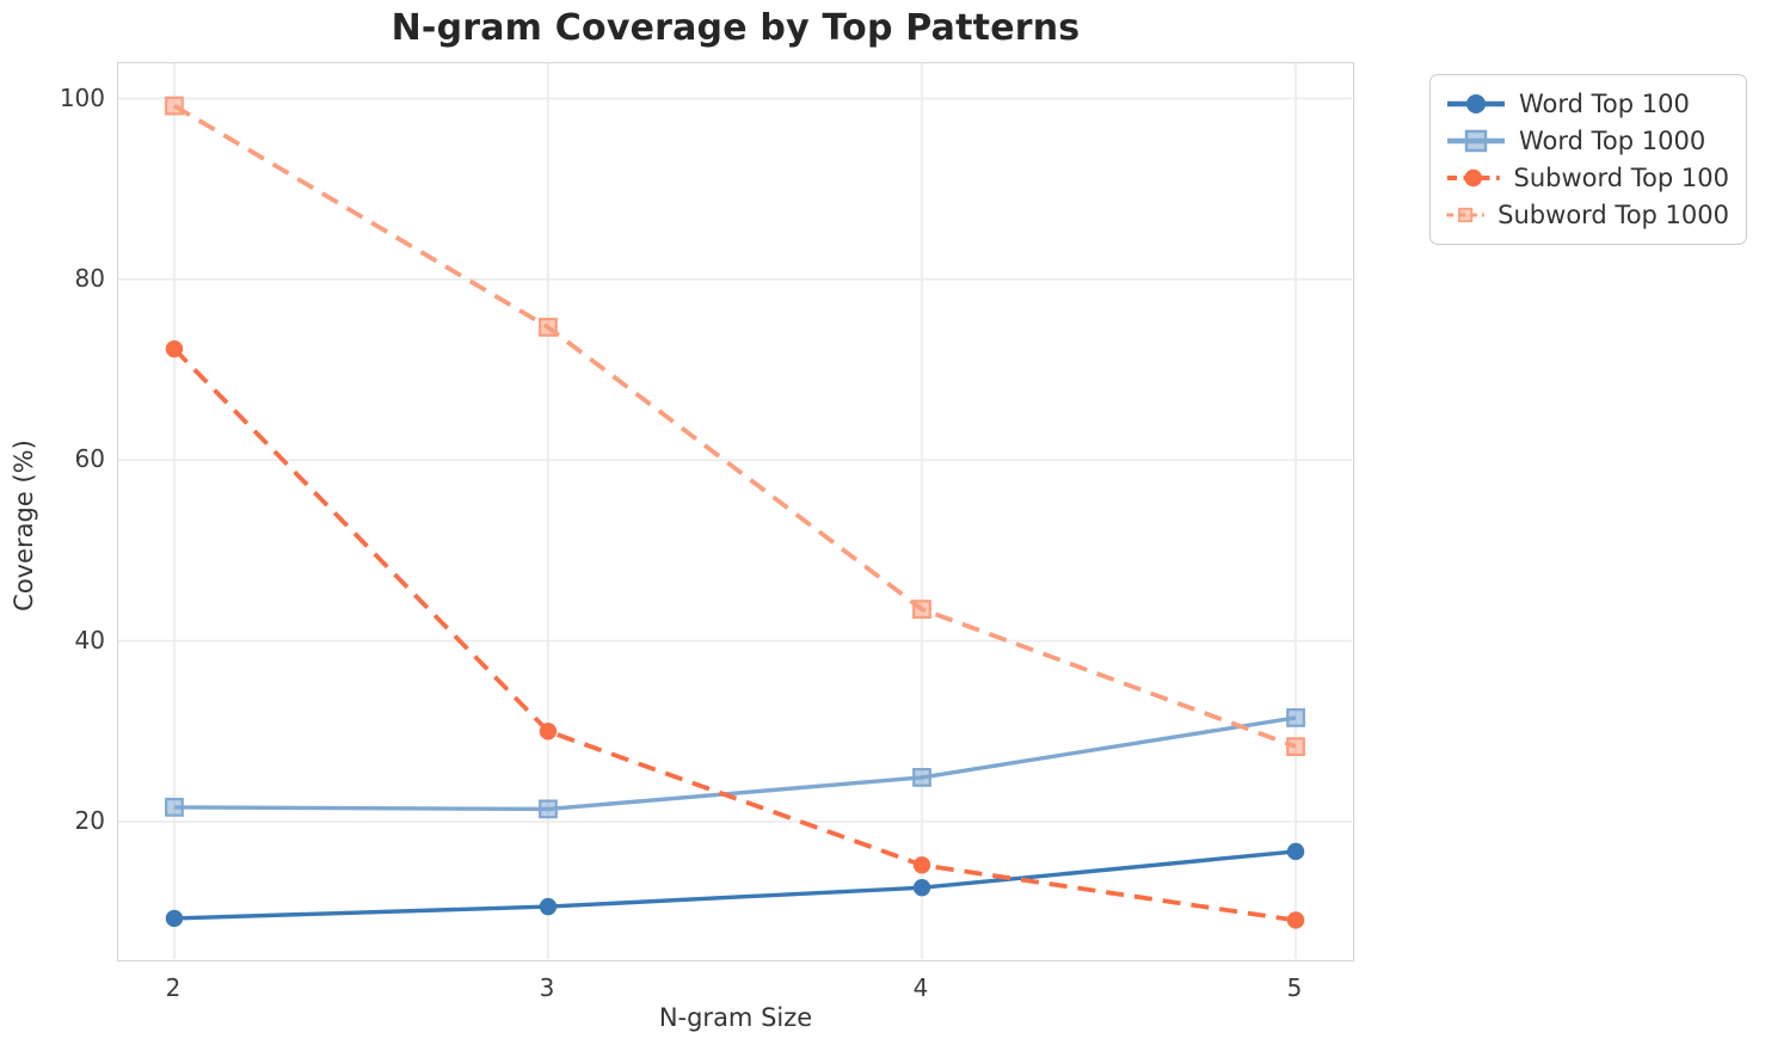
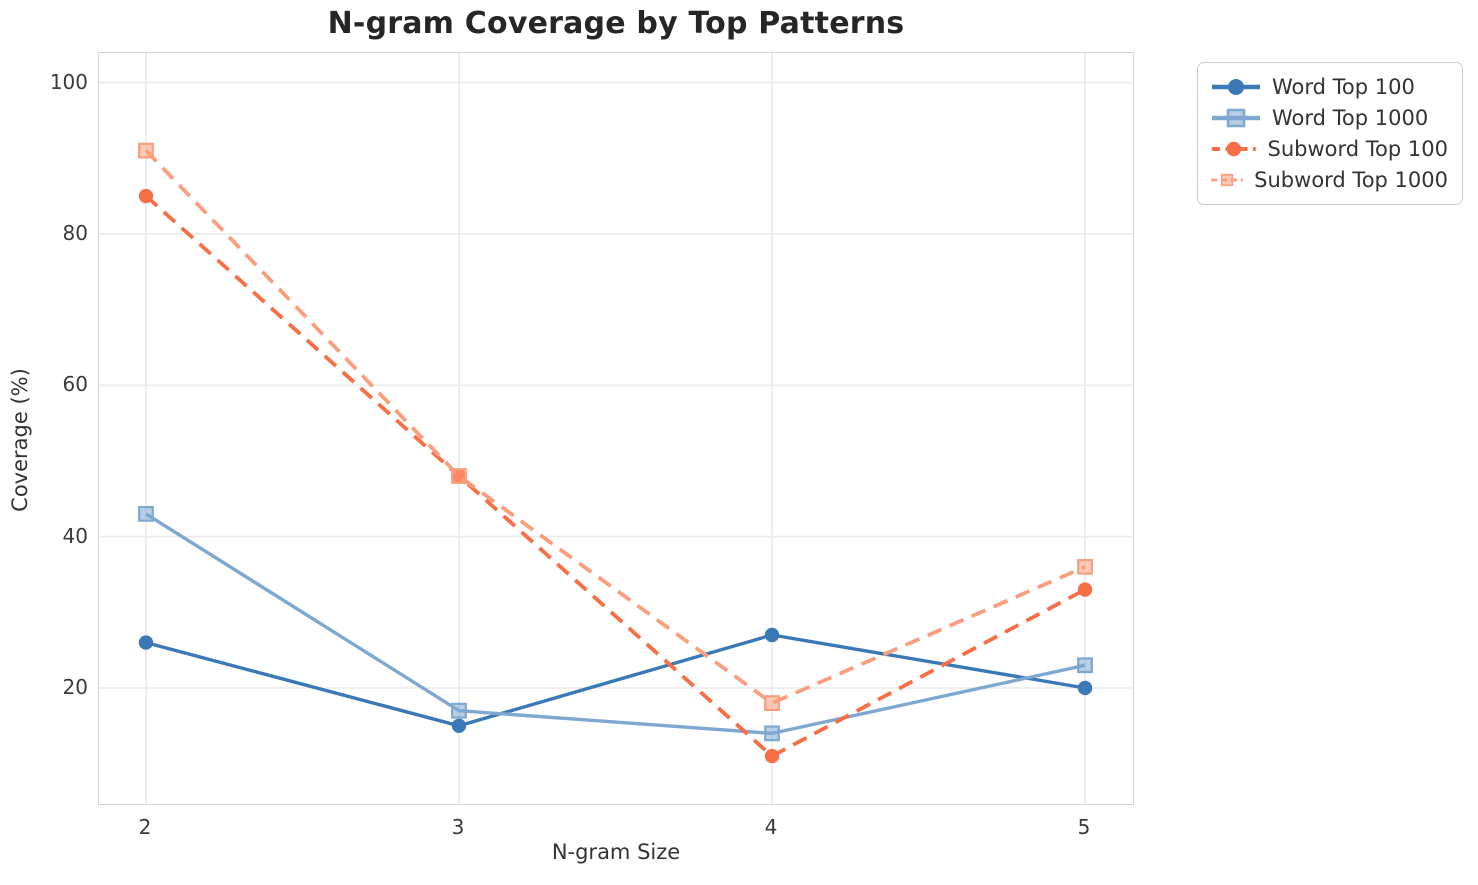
Word Top 100/2: 9 -> 26
Word Top 1000/2: 22 -> 43
Subword Top 100/2: 72 -> 85
Subword Top 1000/2: 99 -> 91
Word Top 100/3: 11 -> 15
Word Top 1000/3: 21 -> 17
Subword Top 100/3: 30 -> 48
Subword Top 1000/3: 75 -> 48
Word Top 100/4: 13 -> 27
Word Top 1000/4: 25 -> 14
Subword Top 100/4: 15 -> 11
Subword Top 1000/4: 44 -> 18
Word Top 100/5: 17 -> 20
Word Top 1000/5: 32 -> 23
Subword Top 100/5: 9 -> 33
Subword Top 1000/5: 28 -> 36
